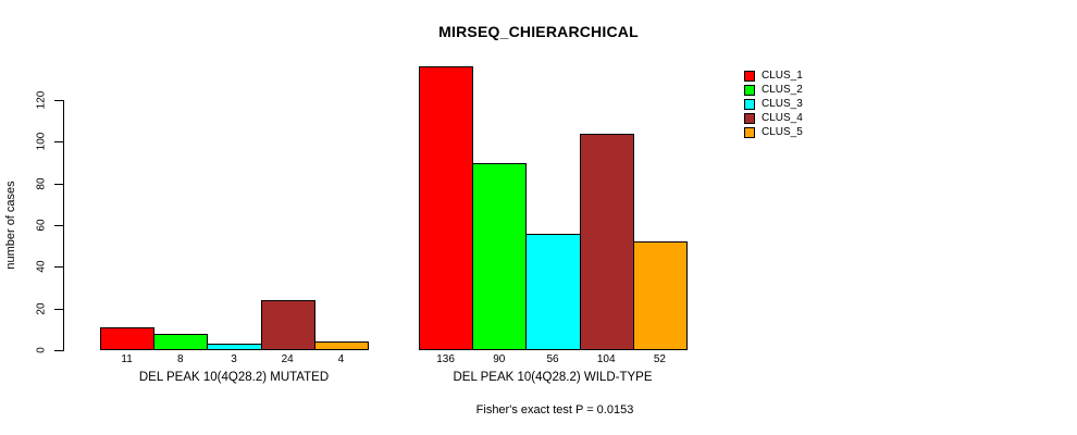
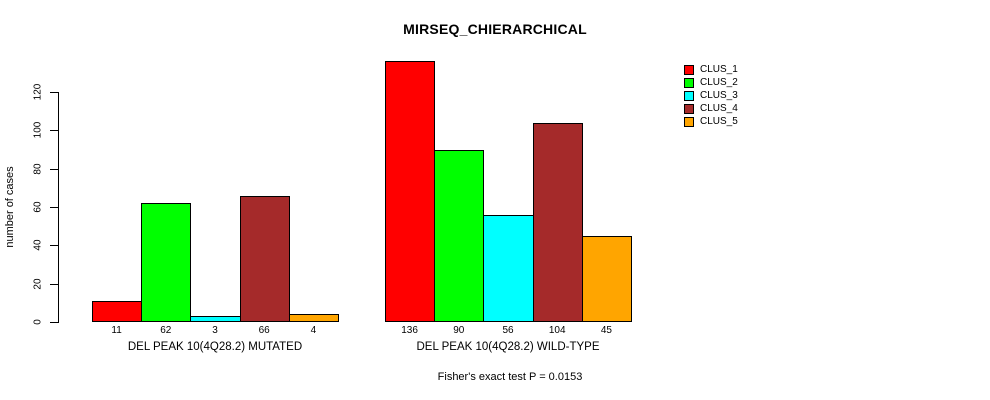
CLUS_2/DEL PEAK 10(4Q28.2) MUTATED: 8 -> 62
CLUS_4/DEL PEAK 10(4Q28.2) MUTATED: 24 -> 66
CLUS_5/DEL PEAK 10(4Q28.2) WILD-TYPE: 52 -> 45
